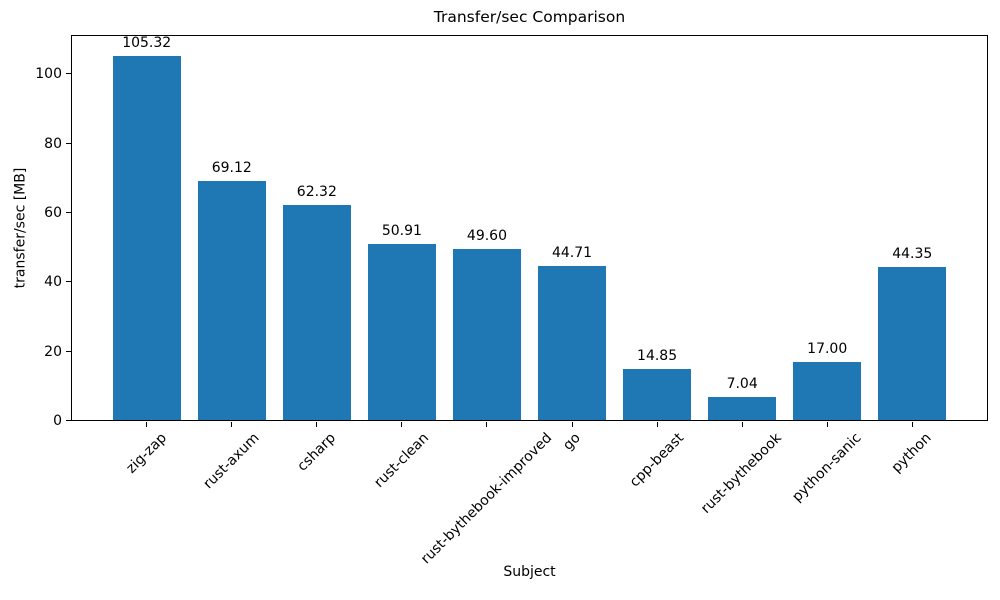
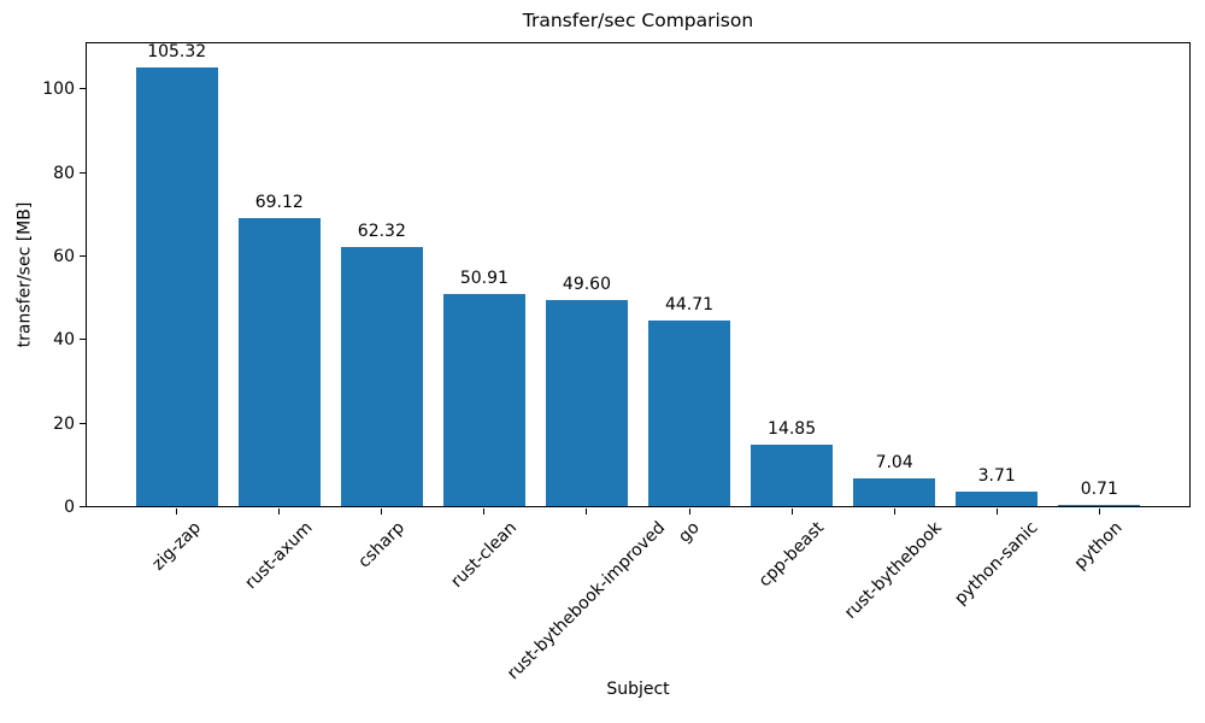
python-sanic: 17.00 -> 3.71
python: 44.35 -> 0.71
